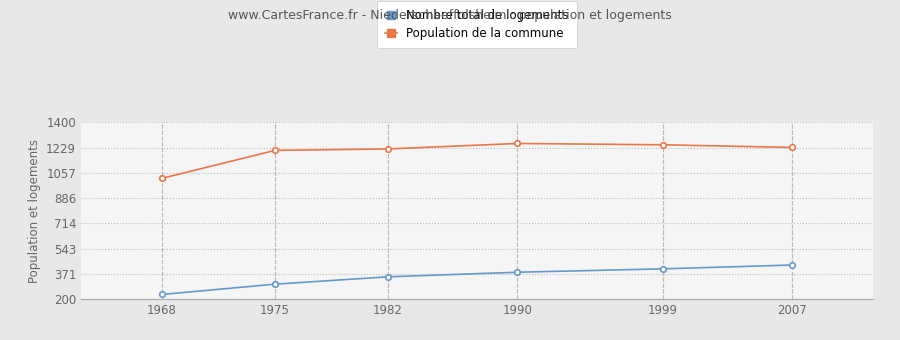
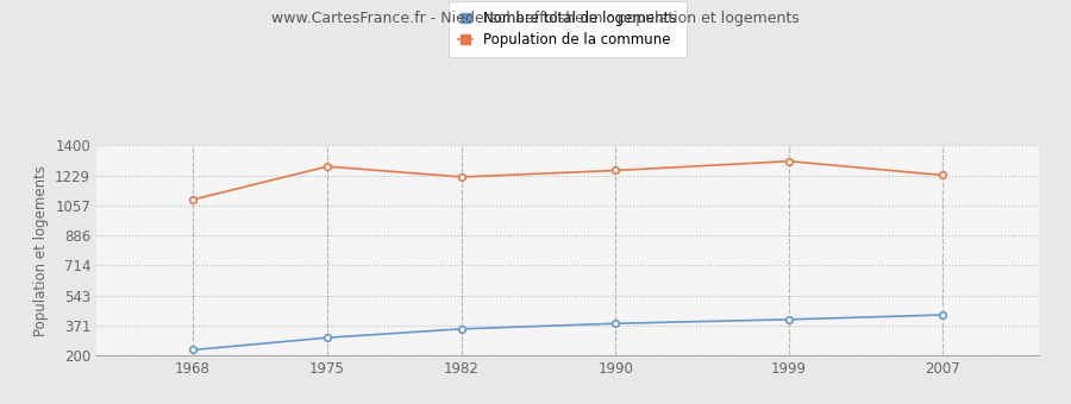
Population de la commune/1968: 1020 -> 1090
Population de la commune/1975: 1210 -> 1280
Population de la commune/1999: 1250 -> 1310
